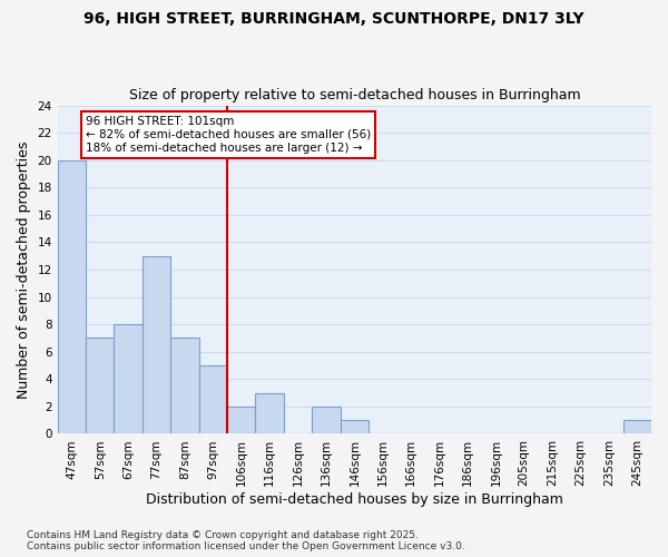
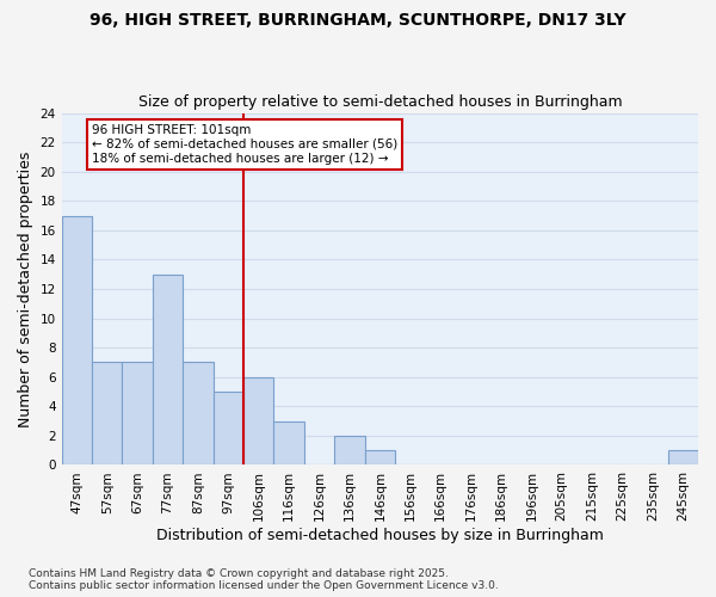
47sqm: 20 -> 17
67sqm: 8 -> 7
106sqm: 2 -> 6
